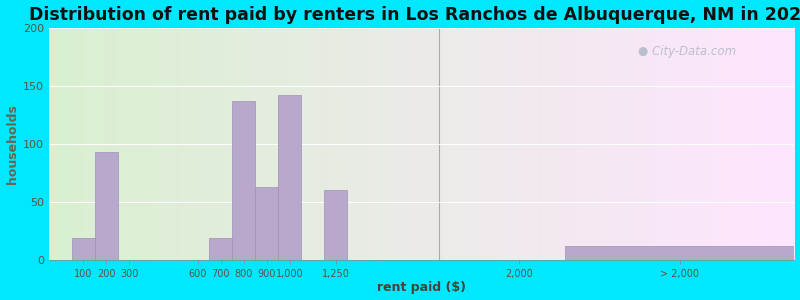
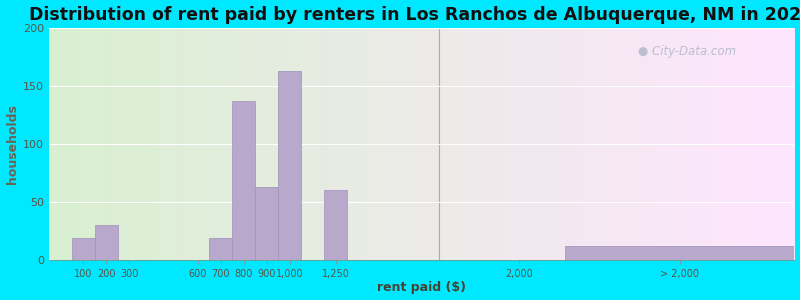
200: 93 -> 30
1,000: 142 -> 163
